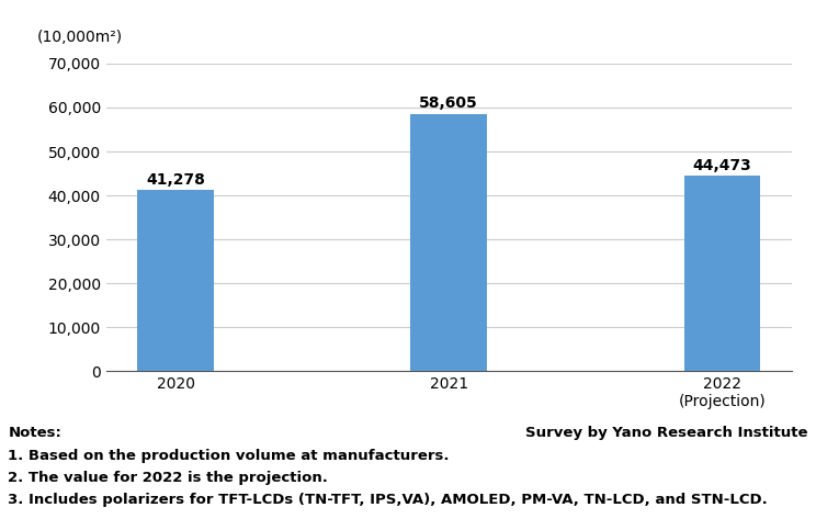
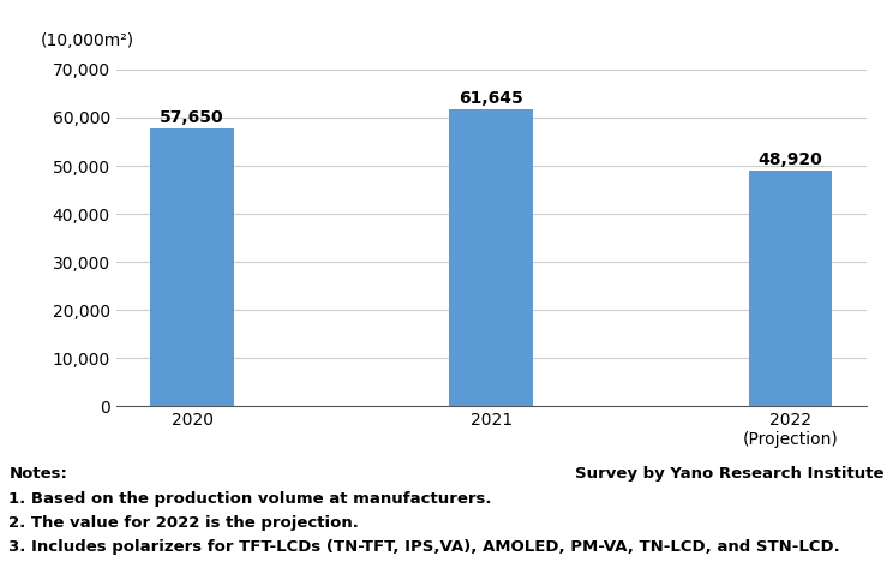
2020: 41,278 -> 57,650
2021: 58,605 -> 61,645
2022 (Projection): 44,473 -> 48,920
